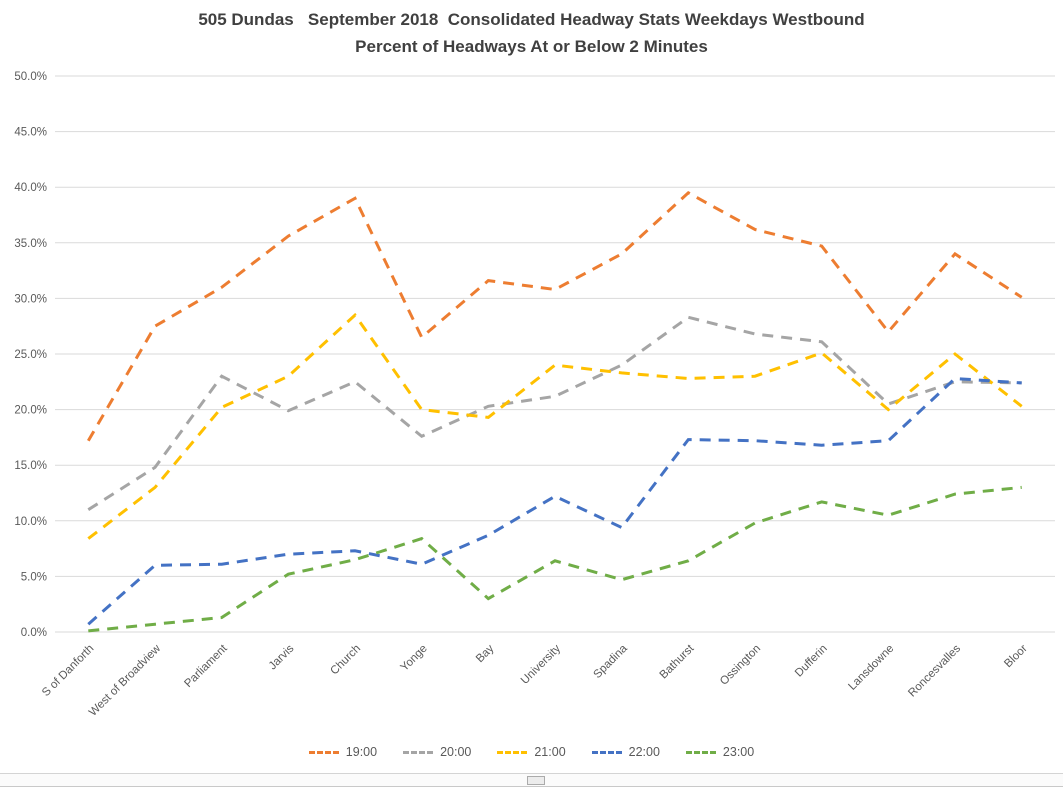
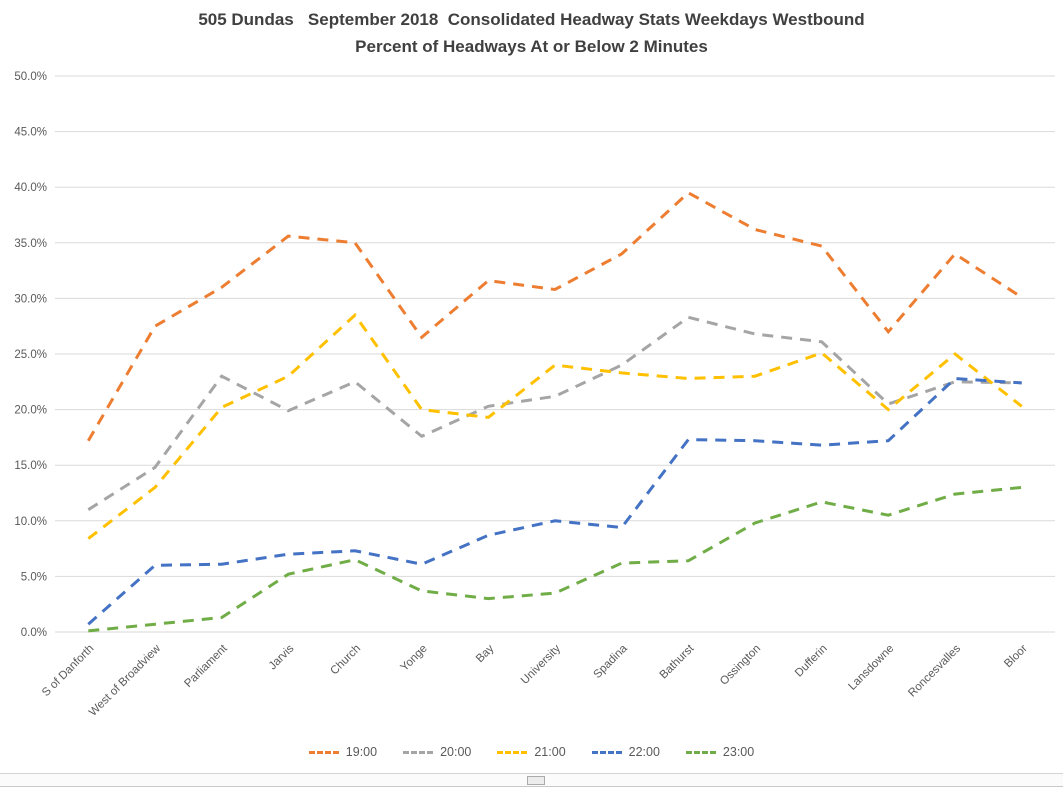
19:00/Church: 39.0% -> 35.0%
23:00/Yonge: 8.4% -> 3.7%
22:00/University: 12.2% -> 10.0%
23:00/University: 6.4% -> 3.5%
23:00/Spadina: 4.7% -> 6.2%
